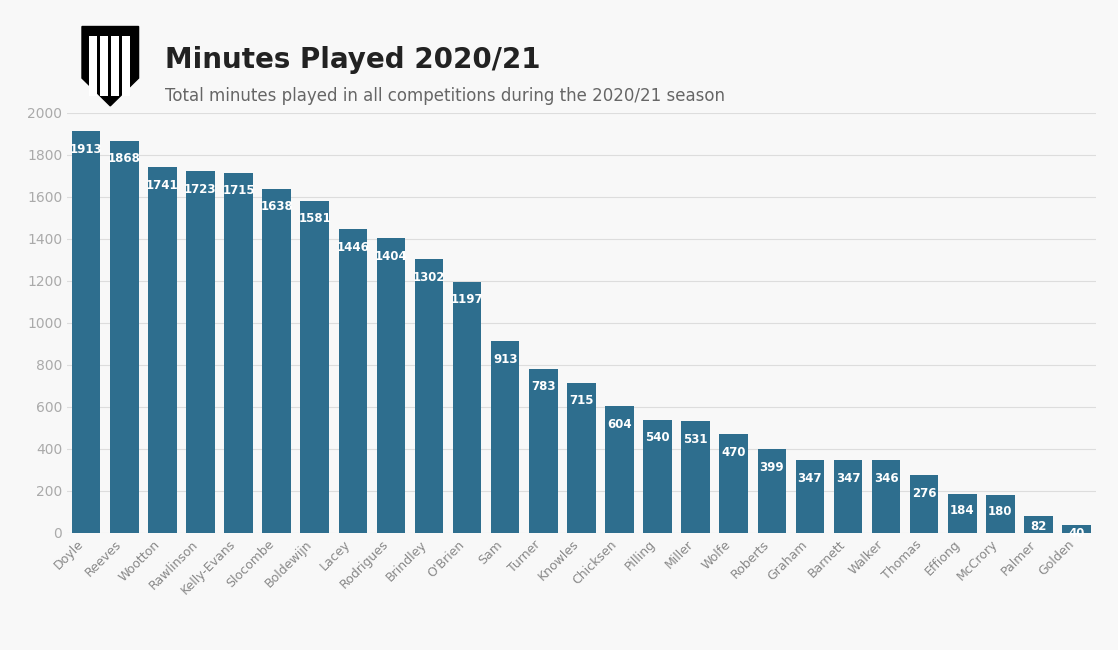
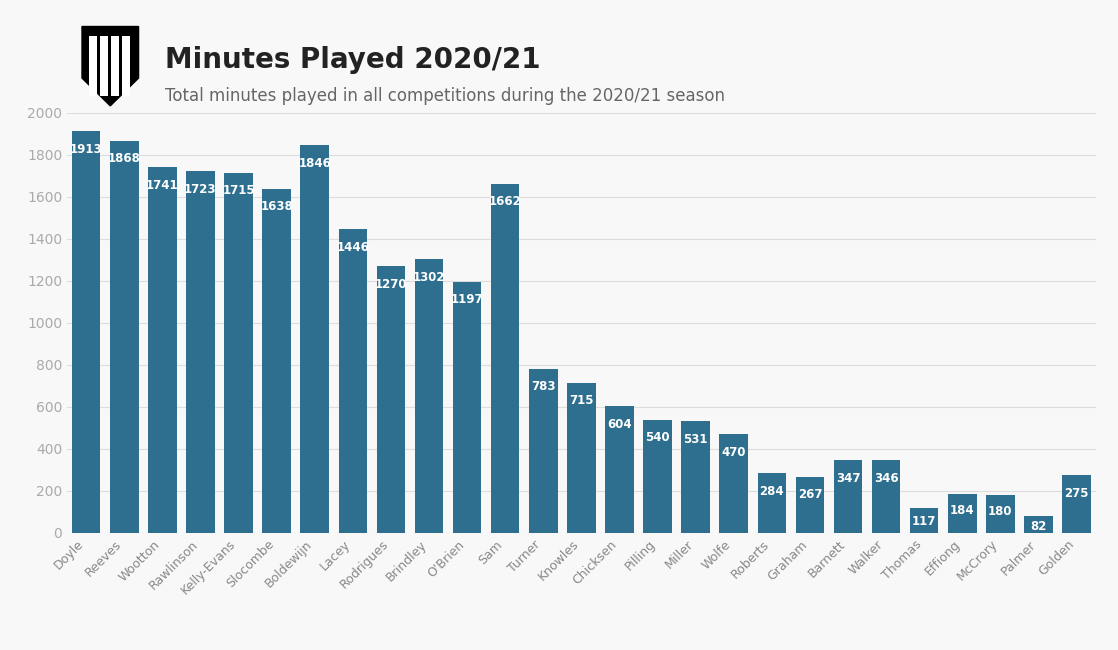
Boldewijn: 1581 -> 1846
Rodrigues: 1404 -> 1270
Sam: 913 -> 1662
Roberts: 399 -> 284
Graham: 347 -> 267
Thomas: 276 -> 117
Golden: 40 -> 275
